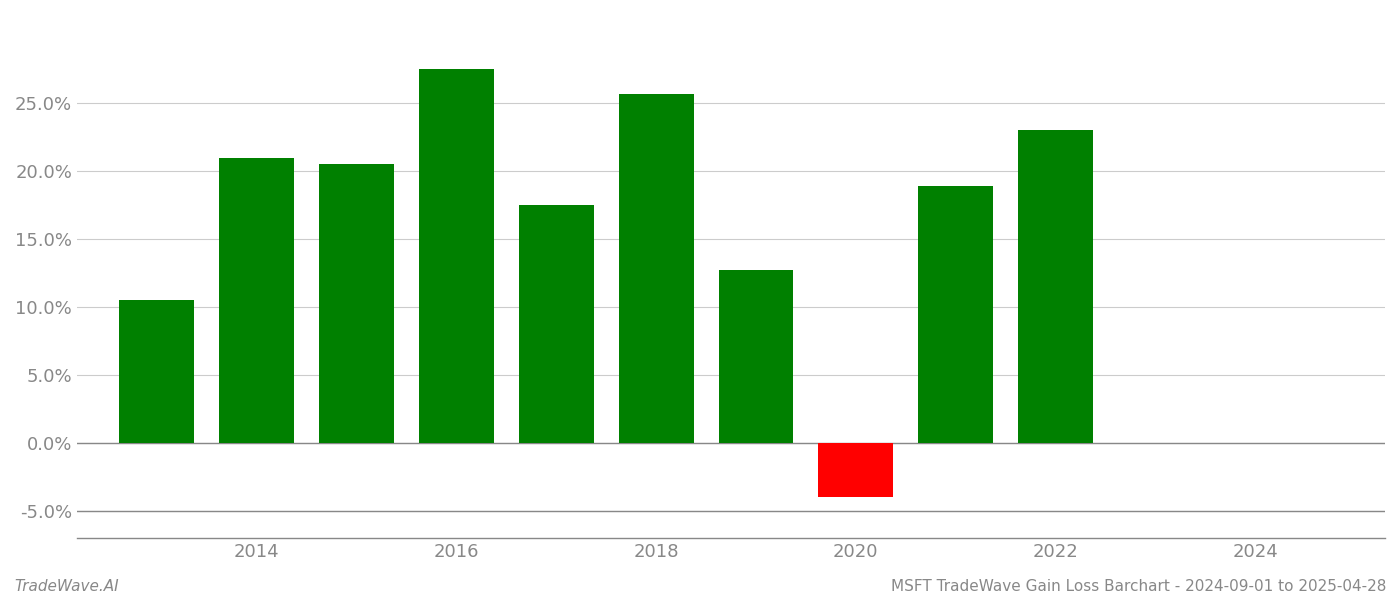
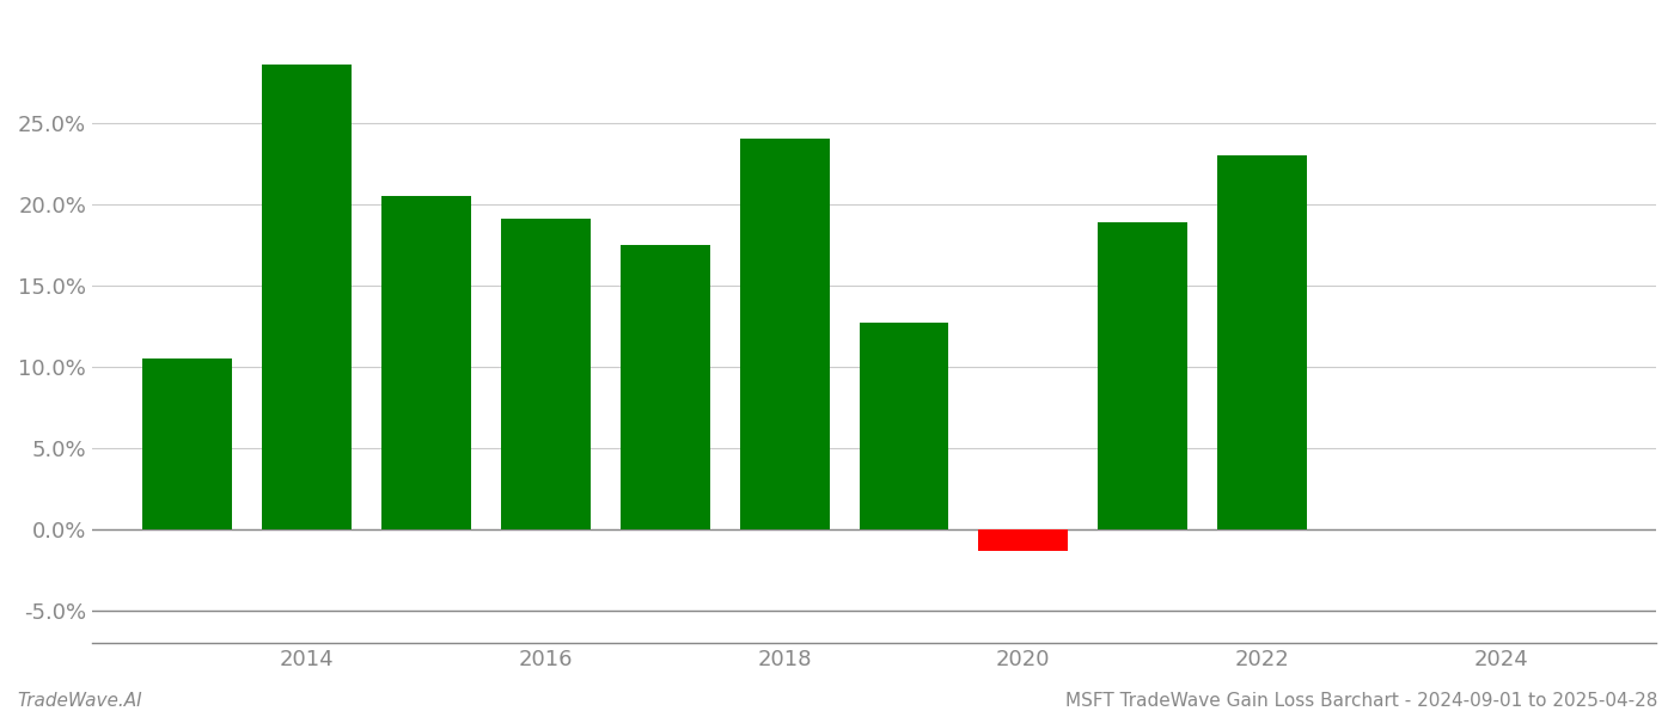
2014: 21.0% -> 28.6%
2016: 27.5% -> 19.1%
2018: 25.7% -> 24.1%
2020: -4.0% -> -1.3%
